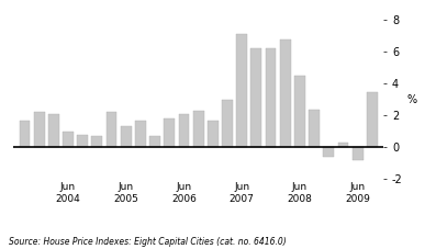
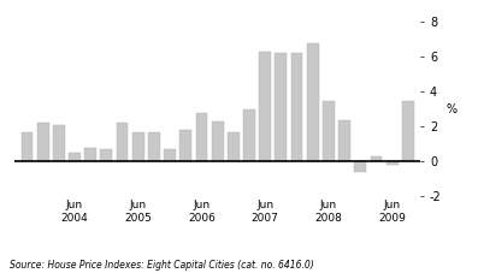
Jun 2004: 1.0 -> 0.5
Jun 2005: 1.3 -> 1.7
Jun 2006: 2.1 -> 2.8
Jun 2007: 7.1 -> 6.3
Jun 2008: 4.5 -> 3.5
Jun 2009: -0.8 -> -0.2
